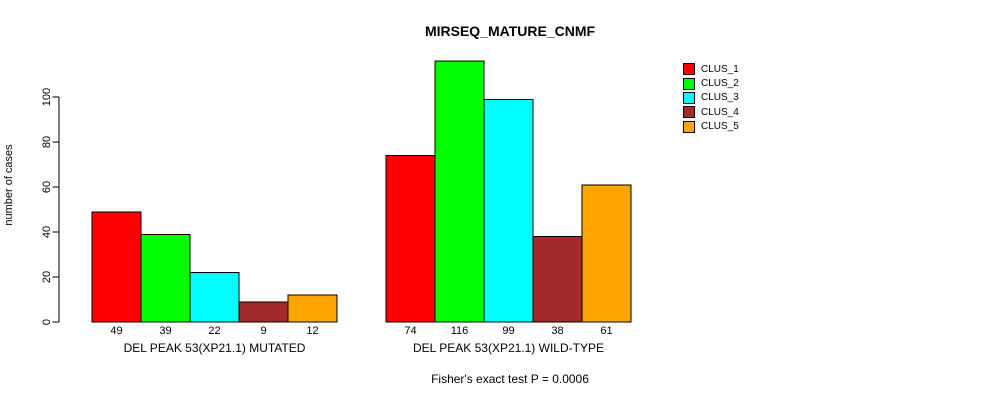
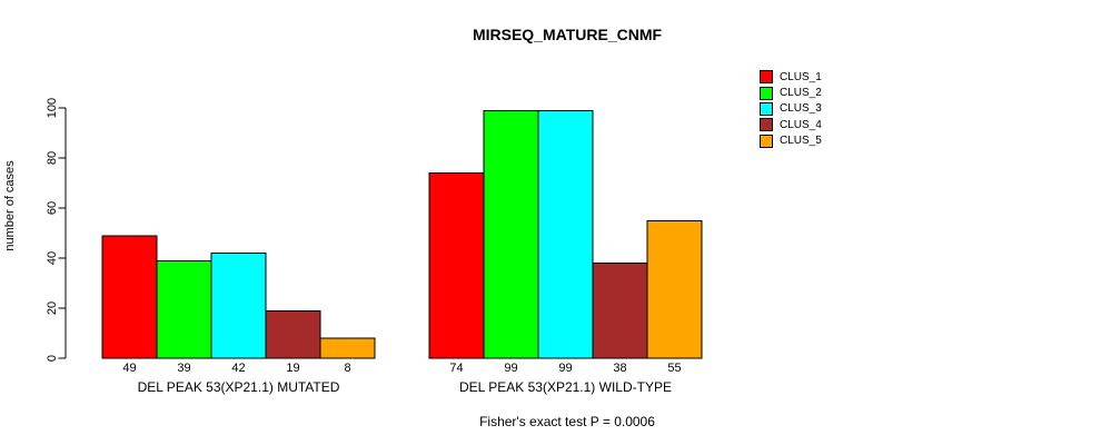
CLUS_3/DEL PEAK 53(XP21.1) MUTATED: 22 -> 42
CLUS_4/DEL PEAK 53(XP21.1) MUTATED: 9 -> 19
CLUS_5/DEL PEAK 53(XP21.1) MUTATED: 12 -> 8
CLUS_2/DEL PEAK 53(XP21.1) WILD-TYPE: 116 -> 99
CLUS_5/DEL PEAK 53(XP21.1) WILD-TYPE: 61 -> 55
